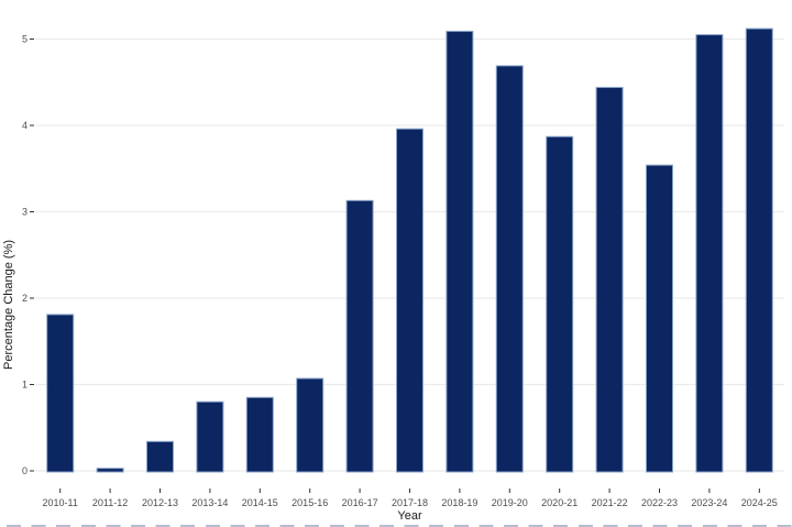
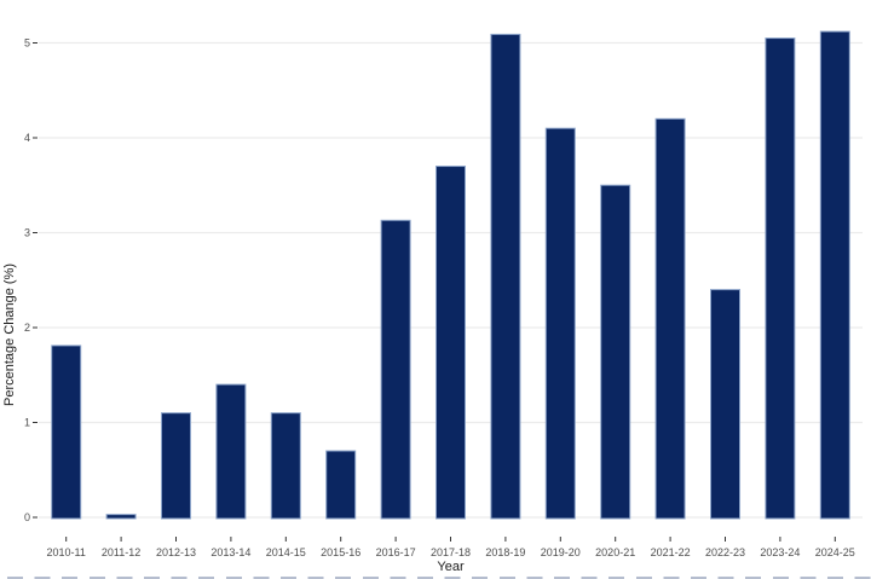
2012-13: 0.3 -> 1.1
2013-14: 0.8 -> 1.4
2014-15: 0.8 -> 1.1
2015-16: 1.1 -> 0.7
2017-18: 4.0 -> 3.7
2019-20: 4.7 -> 4.1
2020-21: 3.9 -> 3.5
2021-22: 4.4 -> 4.2
2022-23: 3.5 -> 2.4
